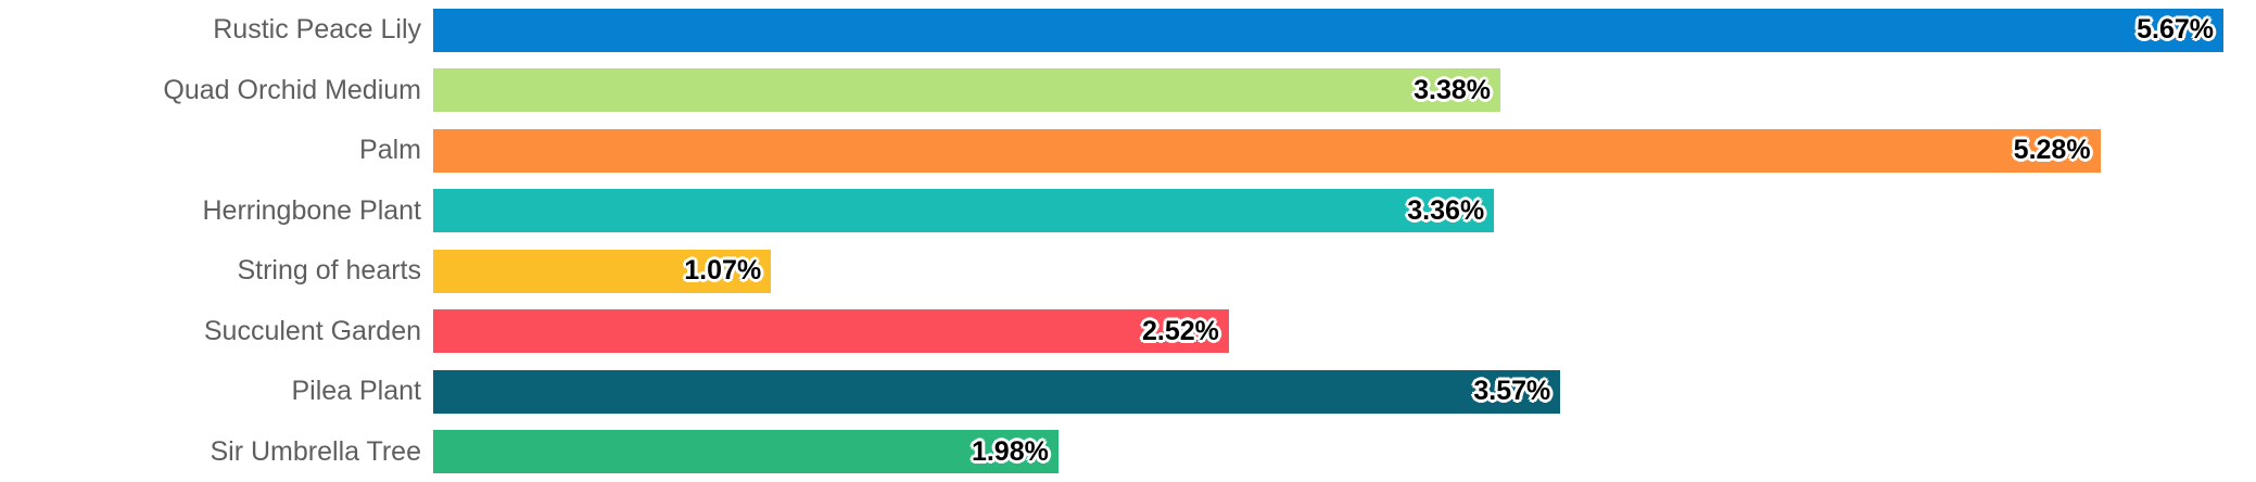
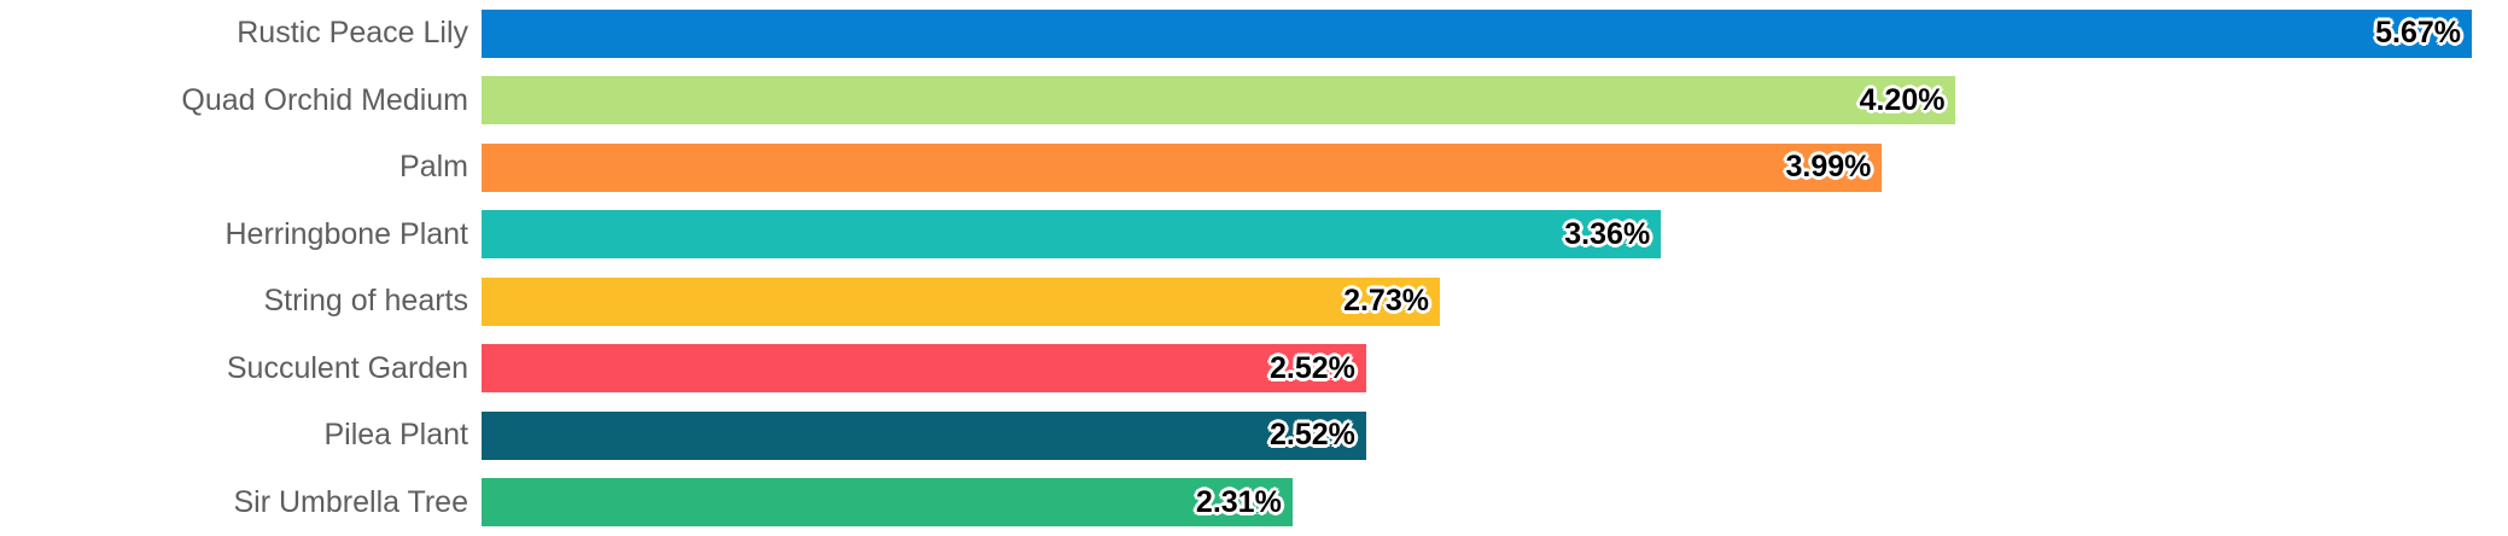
Quad Orchid Medium: 3.38% -> 4.20%
Palm: 5.28% -> 3.99%
String of hearts: 1.07% -> 2.73%
Pilea Plant: 3.57% -> 2.52%
Sir Umbrella Tree: 1.98% -> 2.31%
